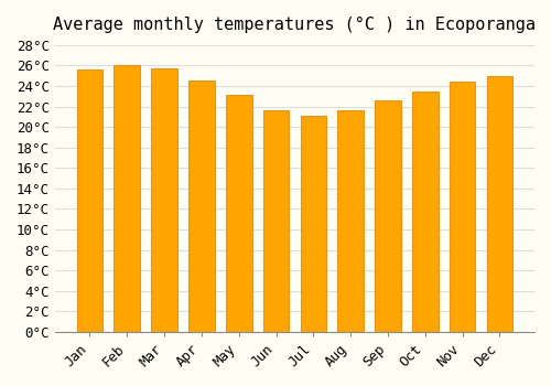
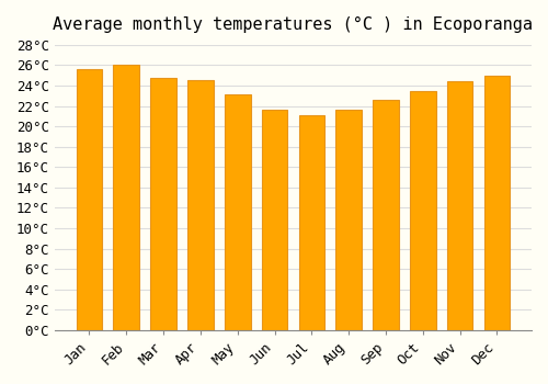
Mar: 25.7°C -> 24.8°C
